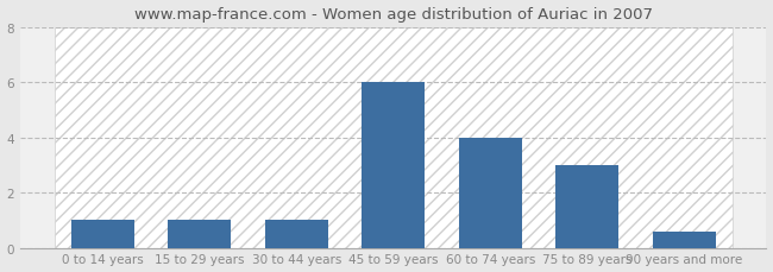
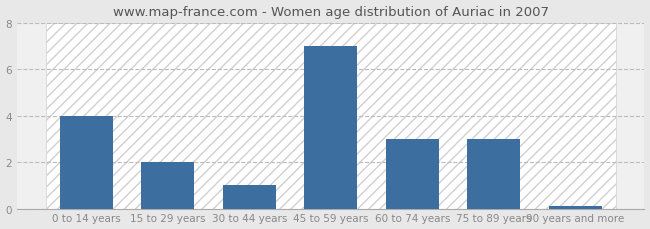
0 to 14 years: 1.0 -> 4.0
15 to 29 years: 1.0 -> 2.0
45 to 59 years: 6.0 -> 7.0
60 to 74 years: 4.0 -> 3.0
90 years and more: 0.6 -> 0.1
